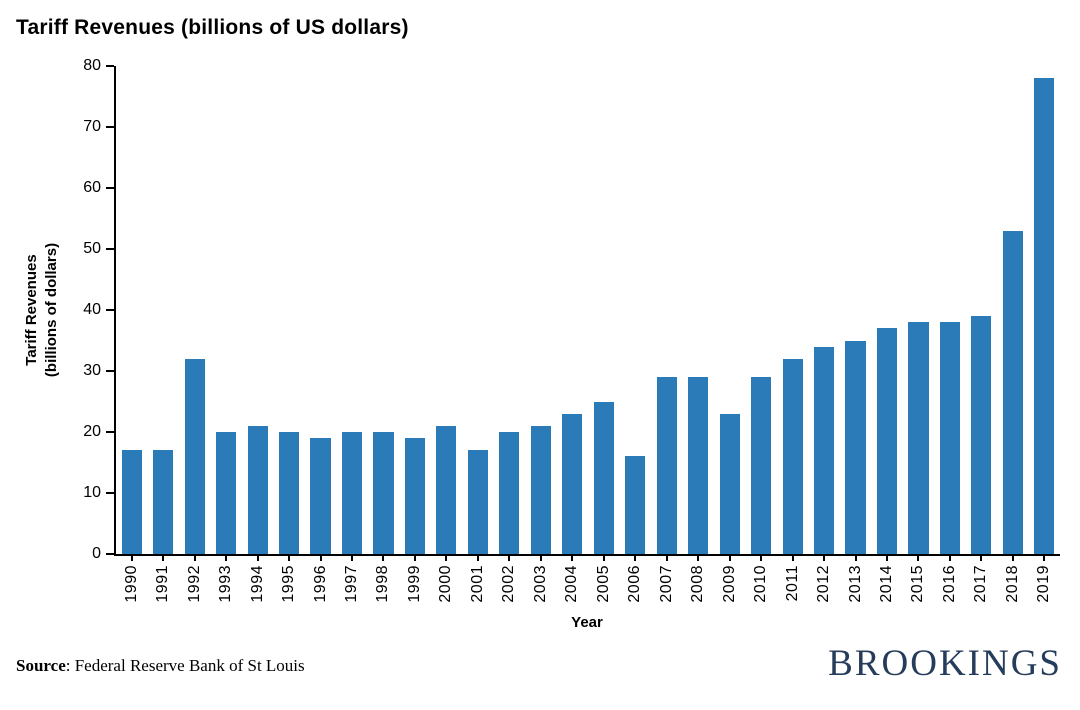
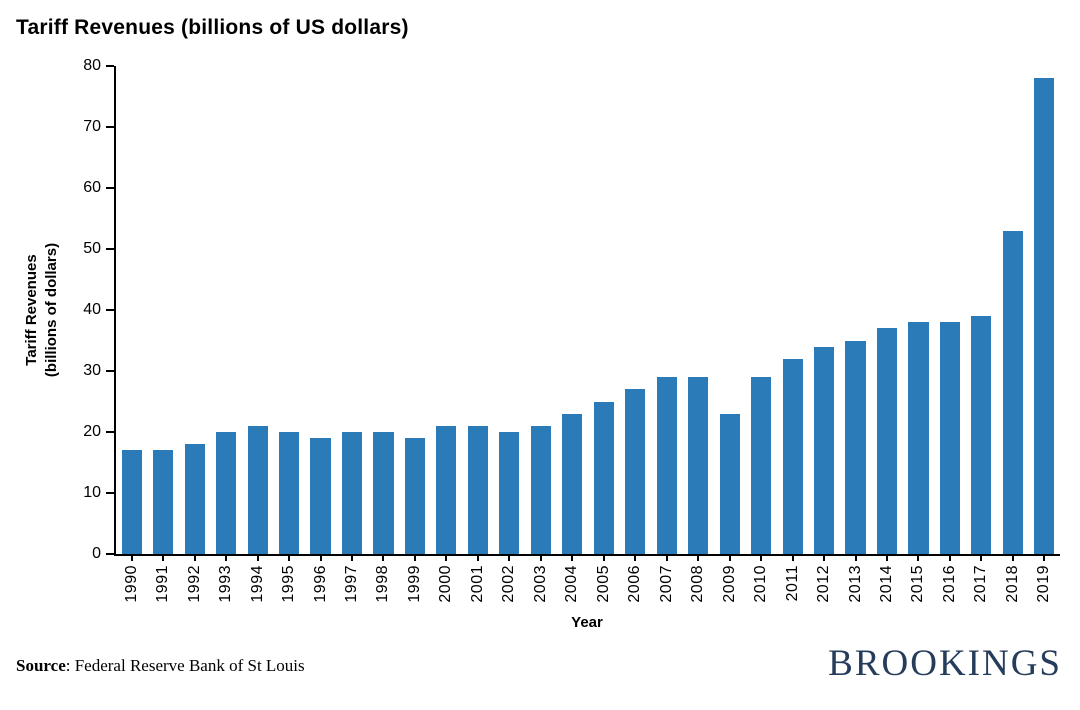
1992: 32 -> 18
2001: 17 -> 21
2006: 16 -> 27
